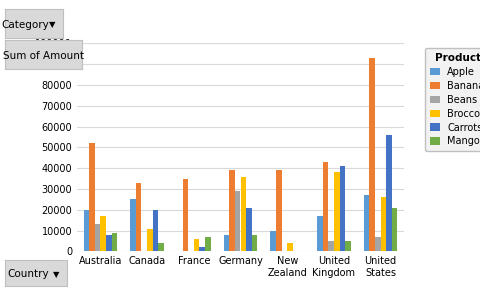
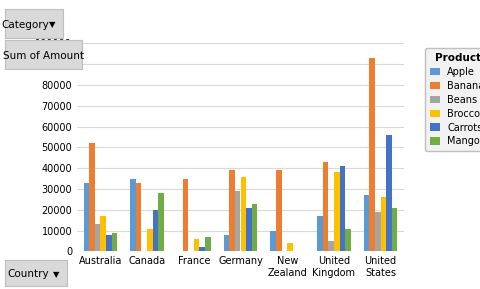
Apple/Australia: 20000 -> 33000
Apple/Canada: 25000 -> 35000
Mango/Canada: 4000 -> 28000
Mango/Germany: 8000 -> 23000
Mango/United Kingdom: 5000 -> 11000
Beans/United States: 7000 -> 19000
